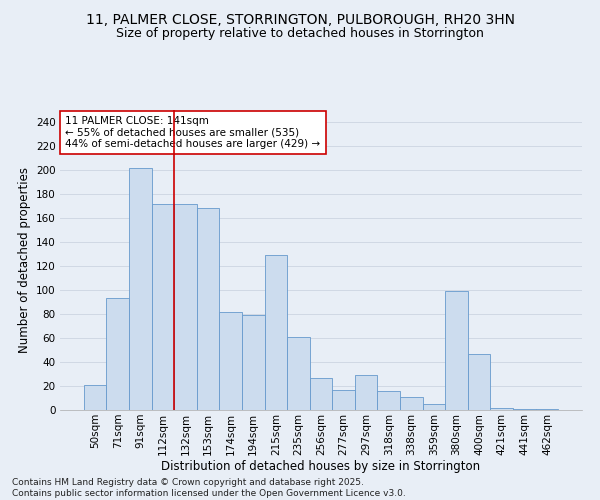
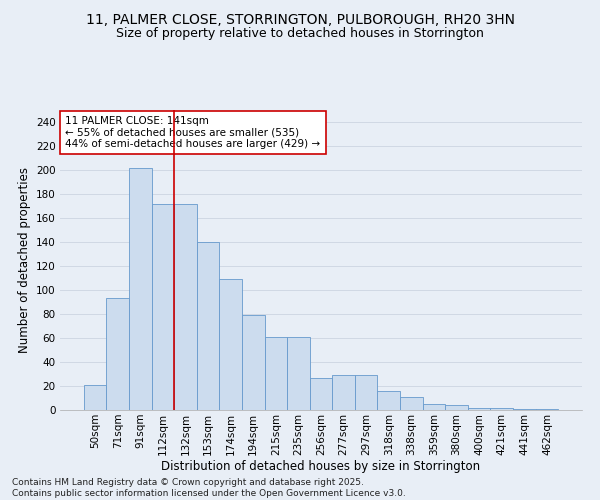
153sqm: 168 -> 140
174sqm: 82 -> 109
215sqm: 129 -> 61
277sqm: 17 -> 29
380sqm: 99 -> 4
400sqm: 47 -> 2
